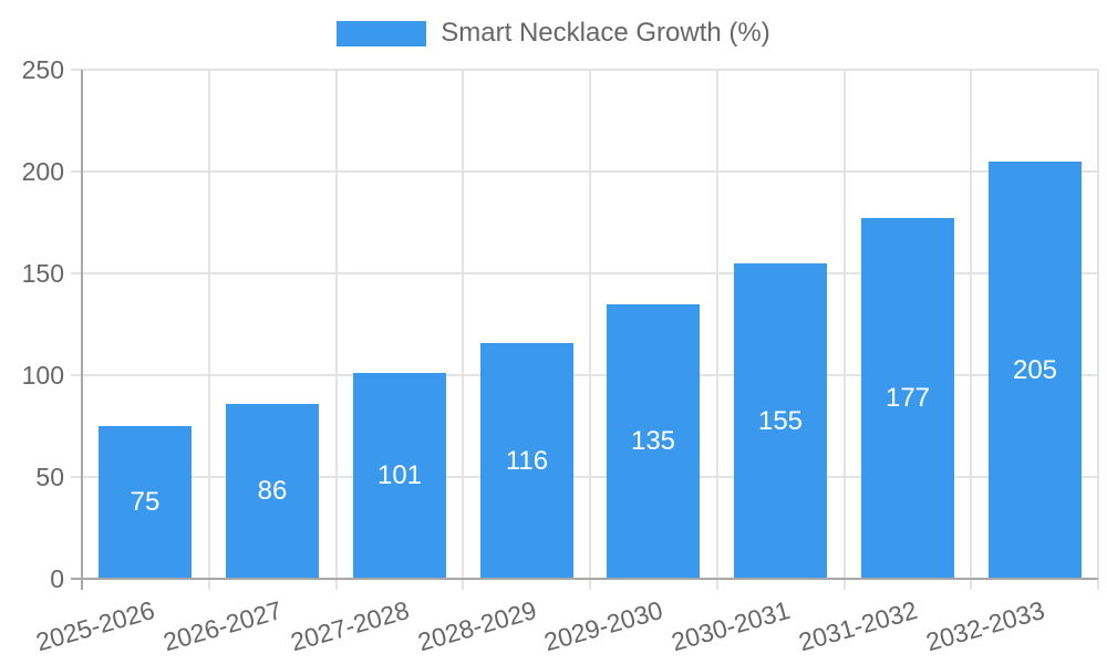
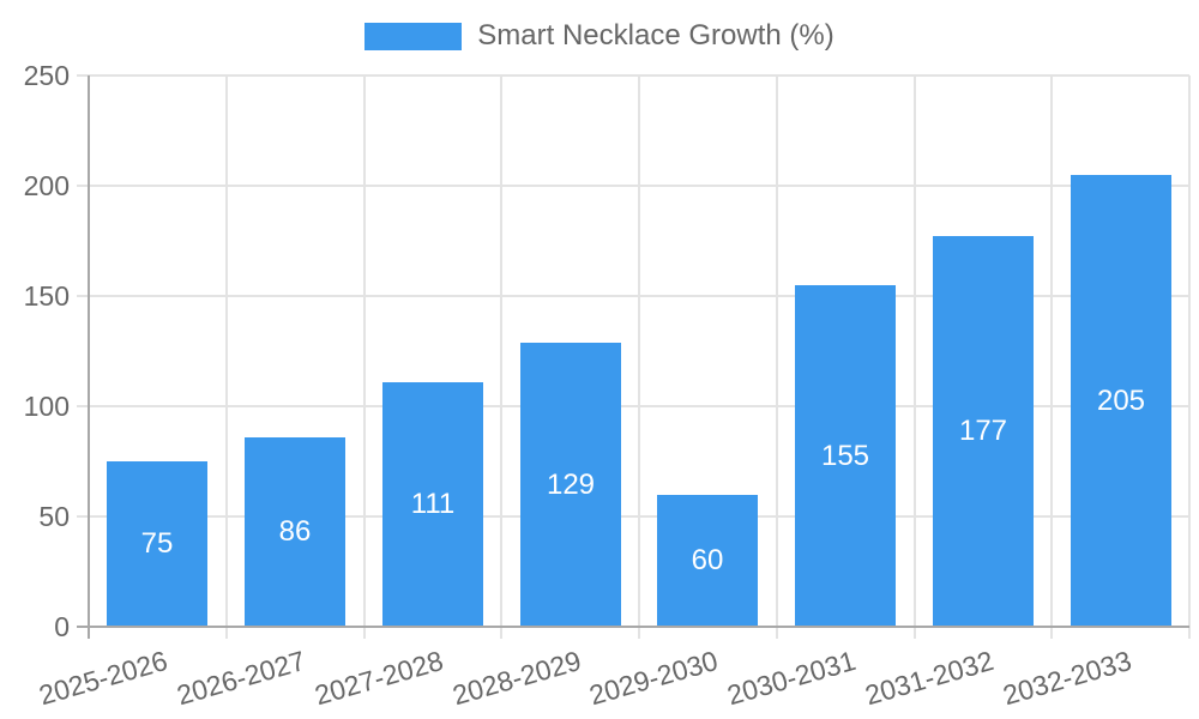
2027-2028: 101 -> 111
2028-2029: 116 -> 129
2029-2030: 135 -> 60
